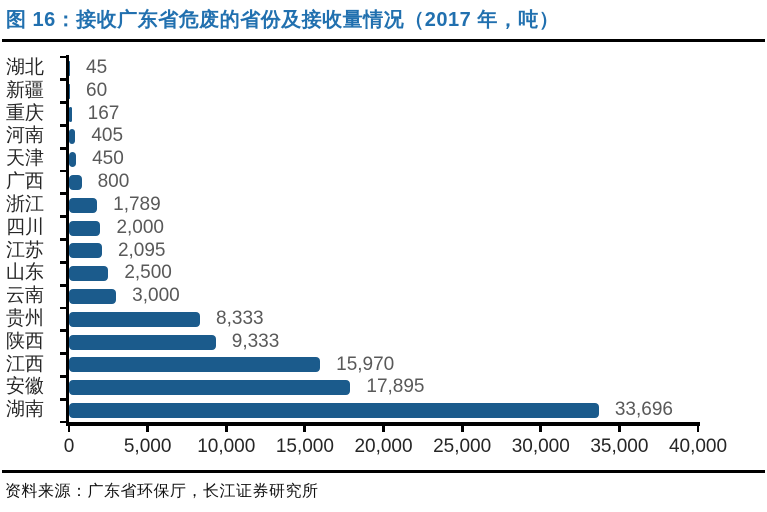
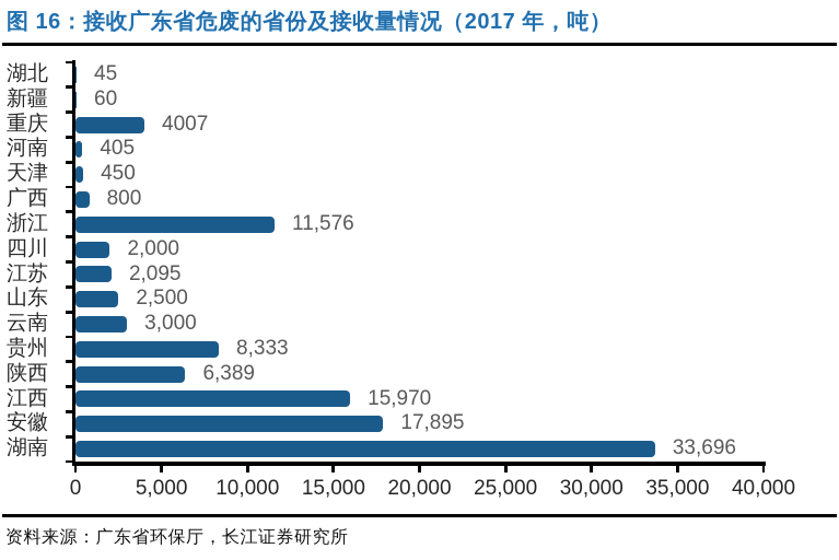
重庆: 167 -> 4007
浙江: 1,789 -> 11,576
陕西: 9,333 -> 6,389
